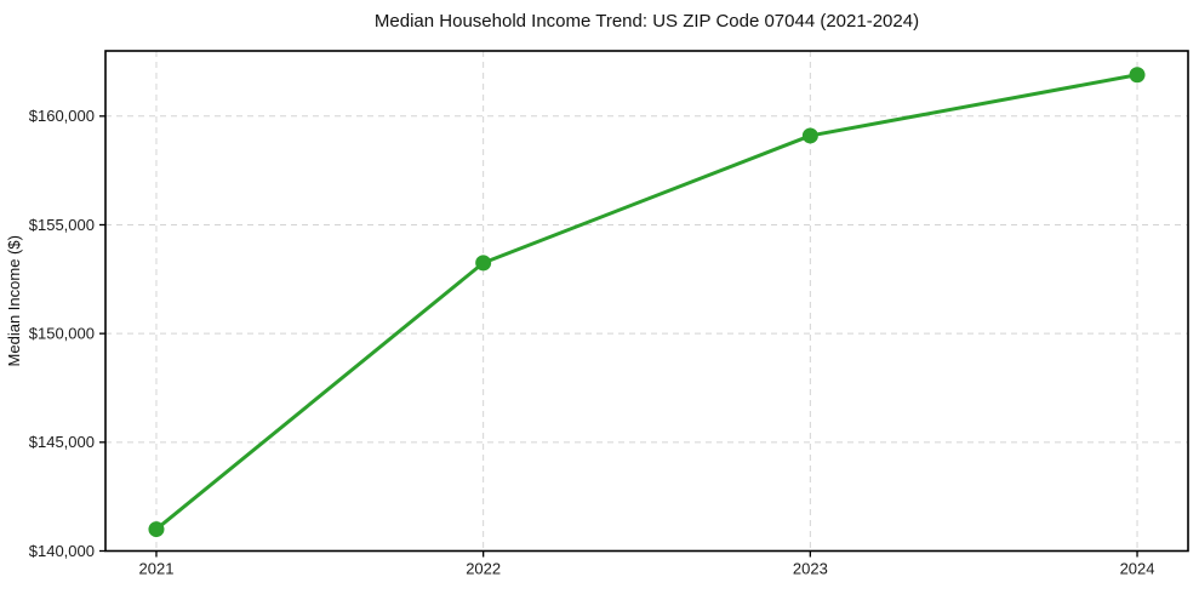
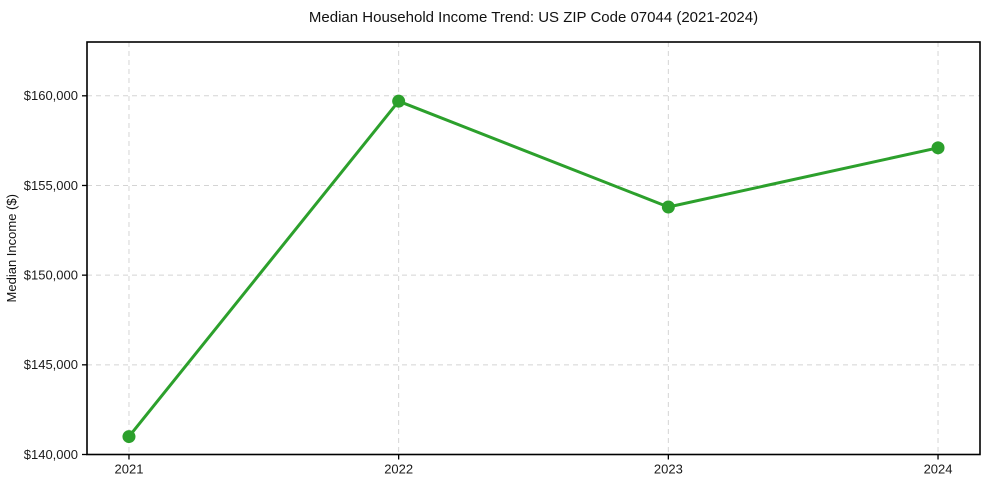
2022: $153200 -> $159700
2023: $159100 -> $153800
2024: $161900 -> $157100
